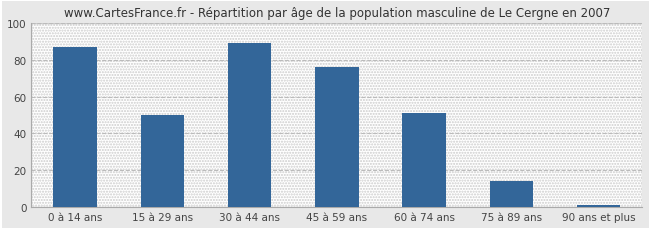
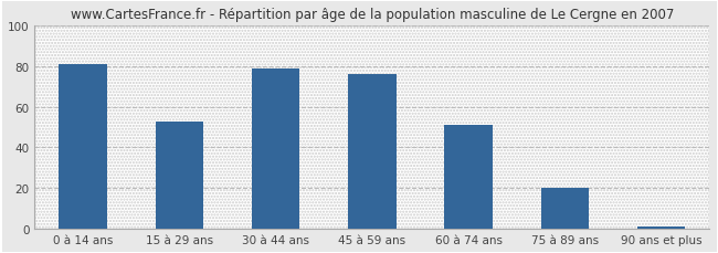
0 à 14 ans: 87 -> 81
15 à 29 ans: 50 -> 53
30 à 44 ans: 89 -> 79
75 à 89 ans: 14 -> 20
